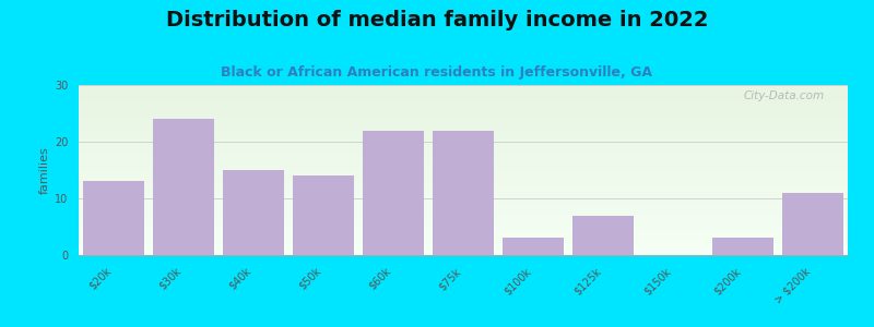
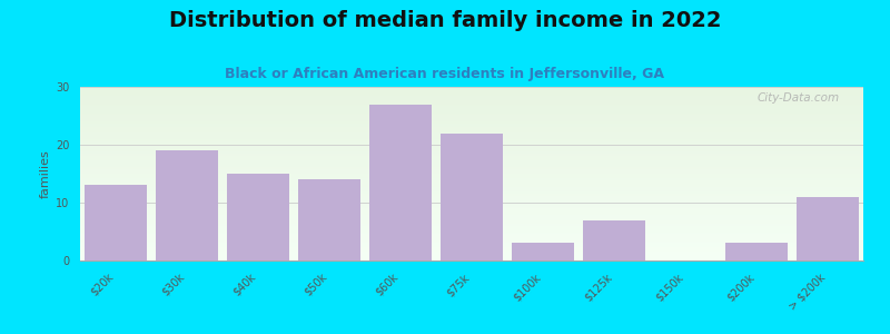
$30k: 24 -> 19
$60k: 22 -> 27
